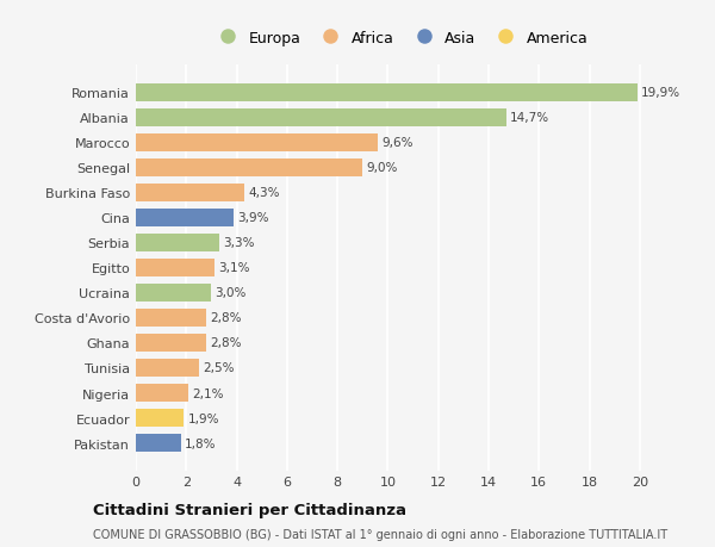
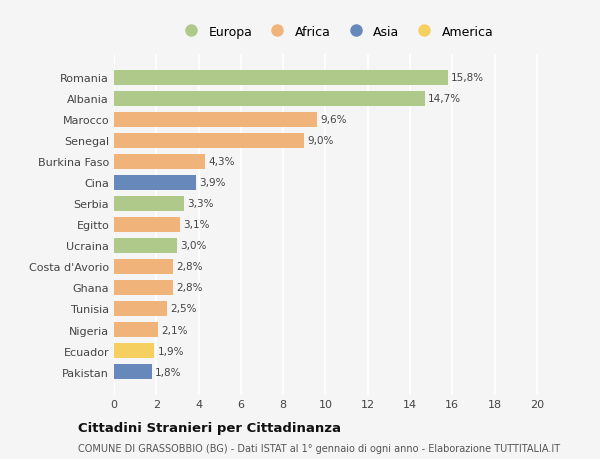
Romania: 19,9% -> 15,8%
